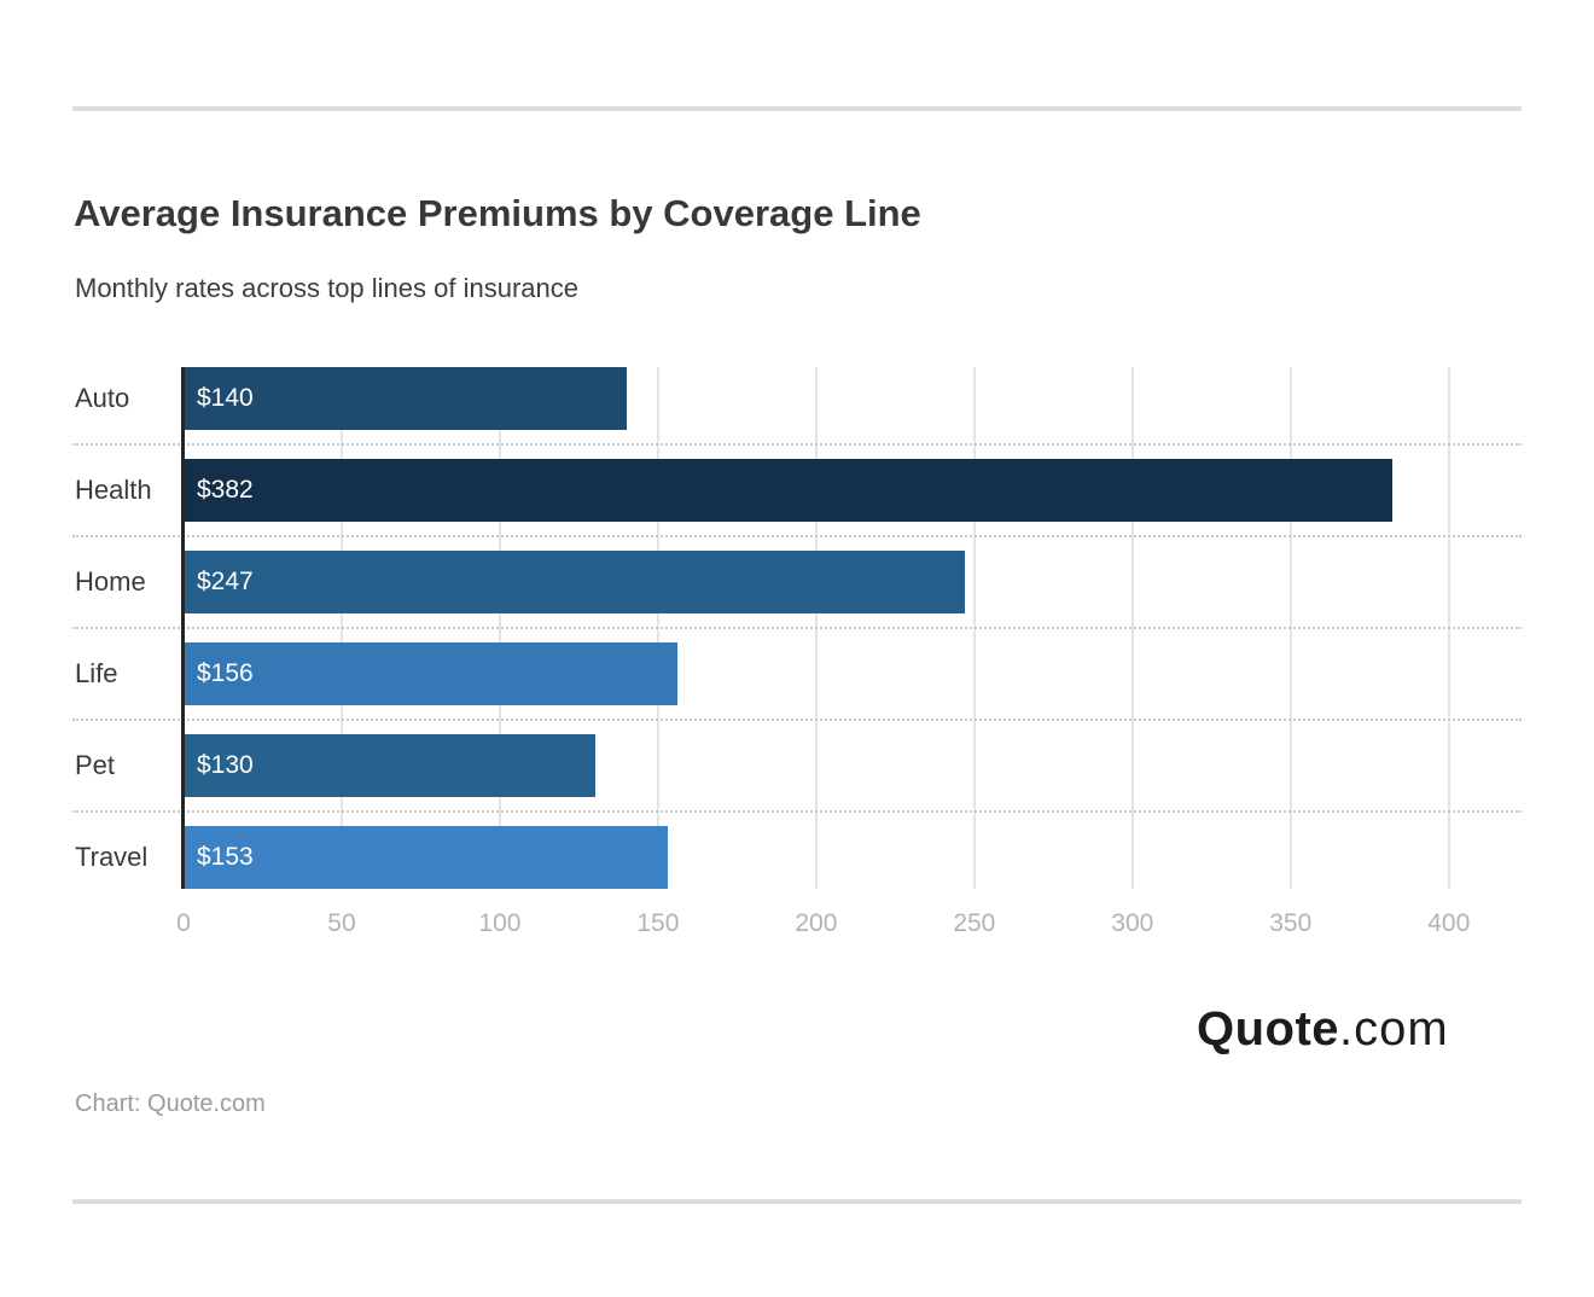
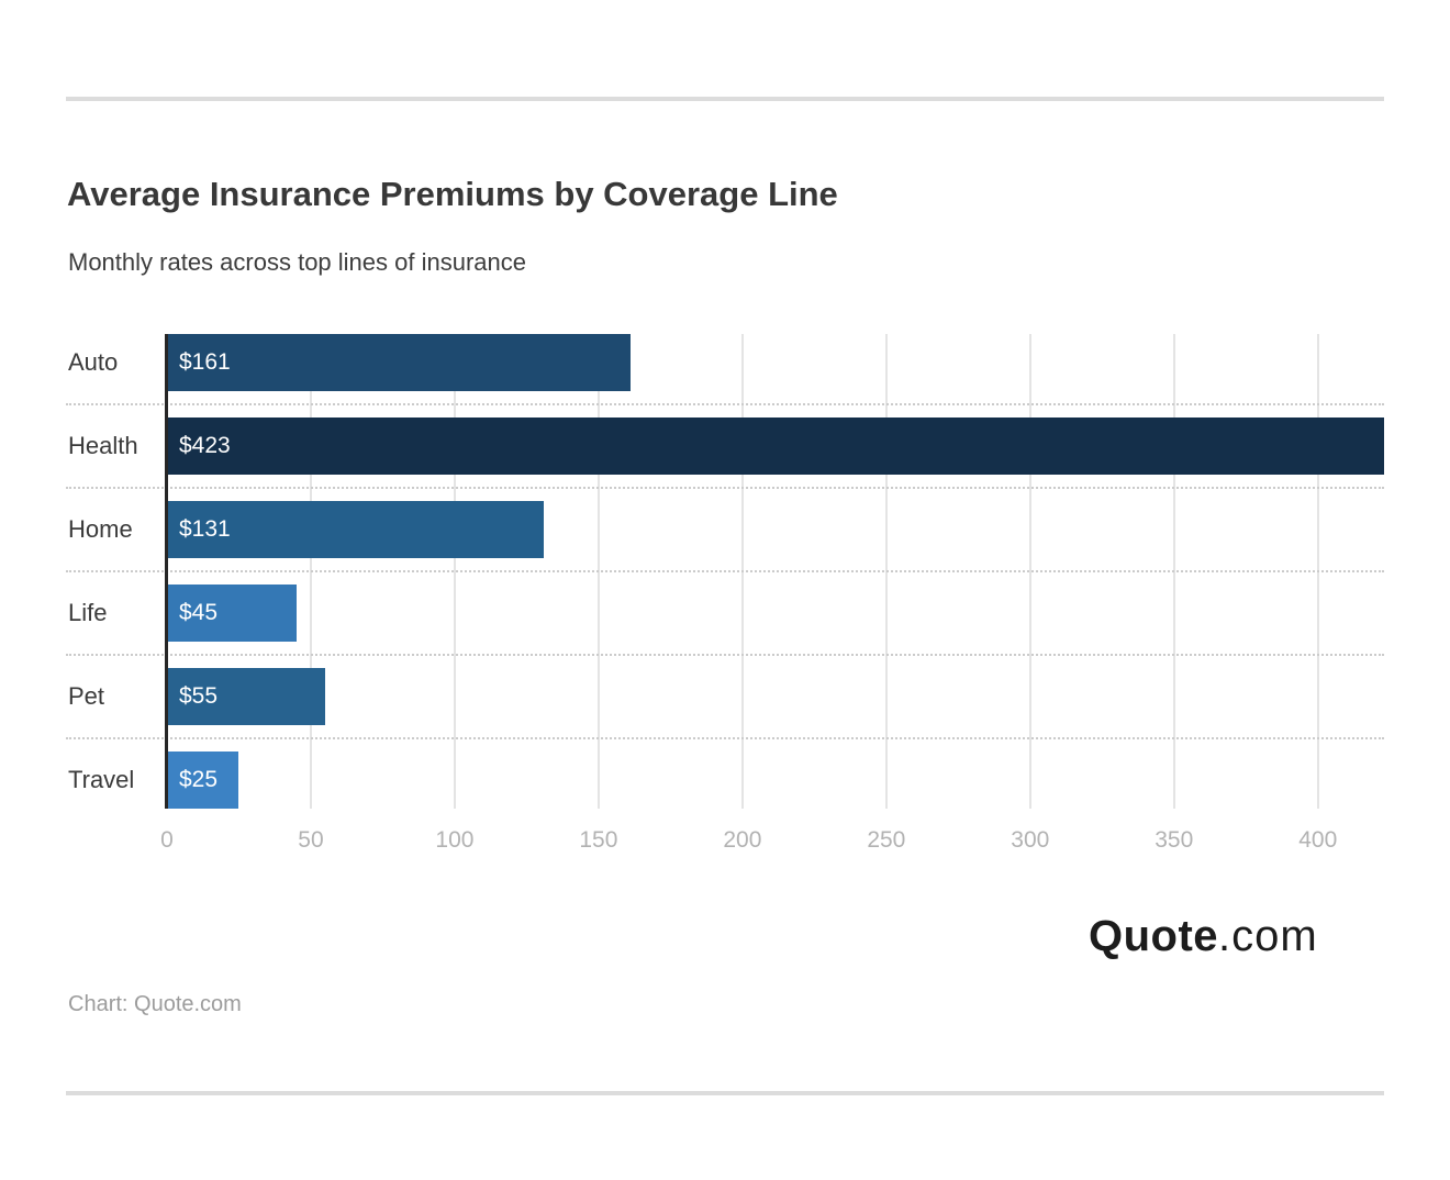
Auto: $140 -> $161
Health: $382 -> $423
Home: $247 -> $131
Life: $156 -> $45
Pet: $130 -> $55
Travel: $153 -> $25
